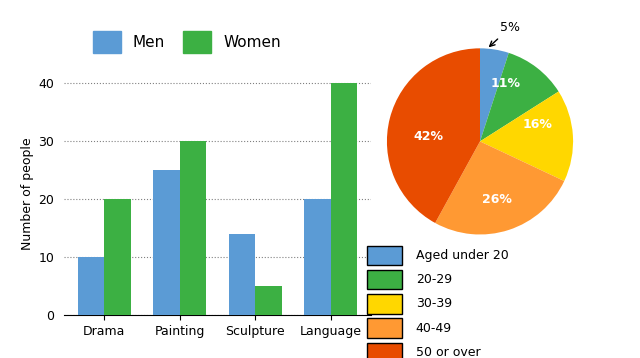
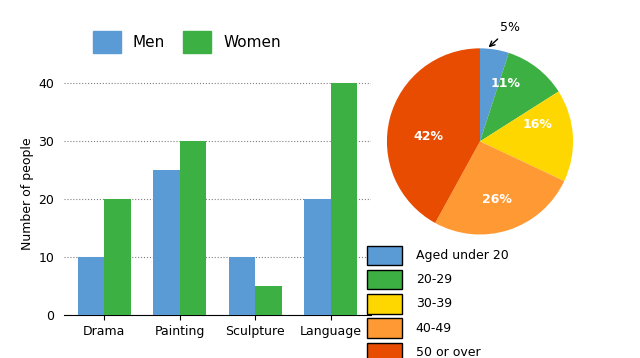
Men/Sculpture: 14 -> 10
